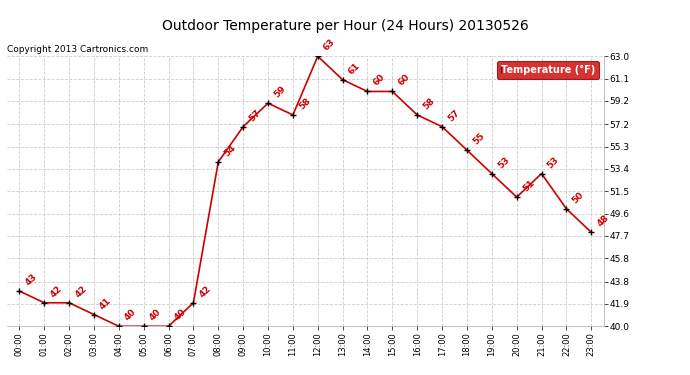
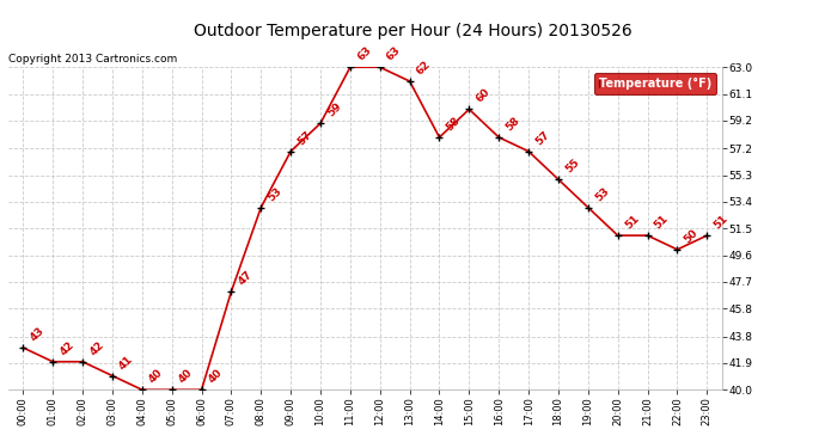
07:00: 42 -> 47
08:00: 54 -> 53
11:00: 58 -> 63
13:00: 61 -> 62
14:00: 60 -> 58
21:00: 53 -> 51
23:00: 48 -> 51
